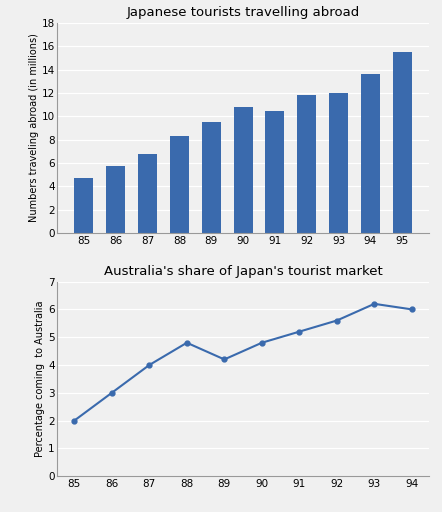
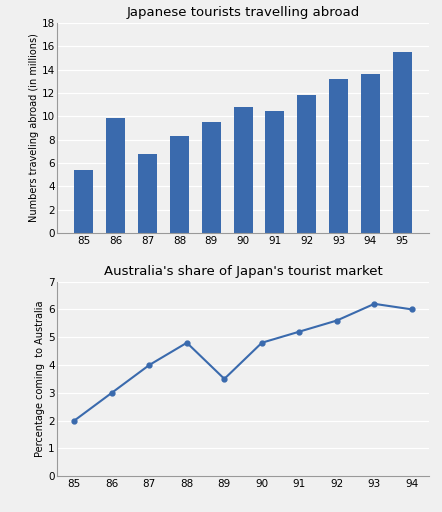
Japanese tourists travelling abroad/85: 4.7 -> 5.4
Japanese tourists travelling abroad/86: 5.7 -> 9.9
Japanese tourists travelling abroad/93: 12.0 -> 13.2
Australia's share of Japan's tourist market/89: 4.2 -> 3.5
